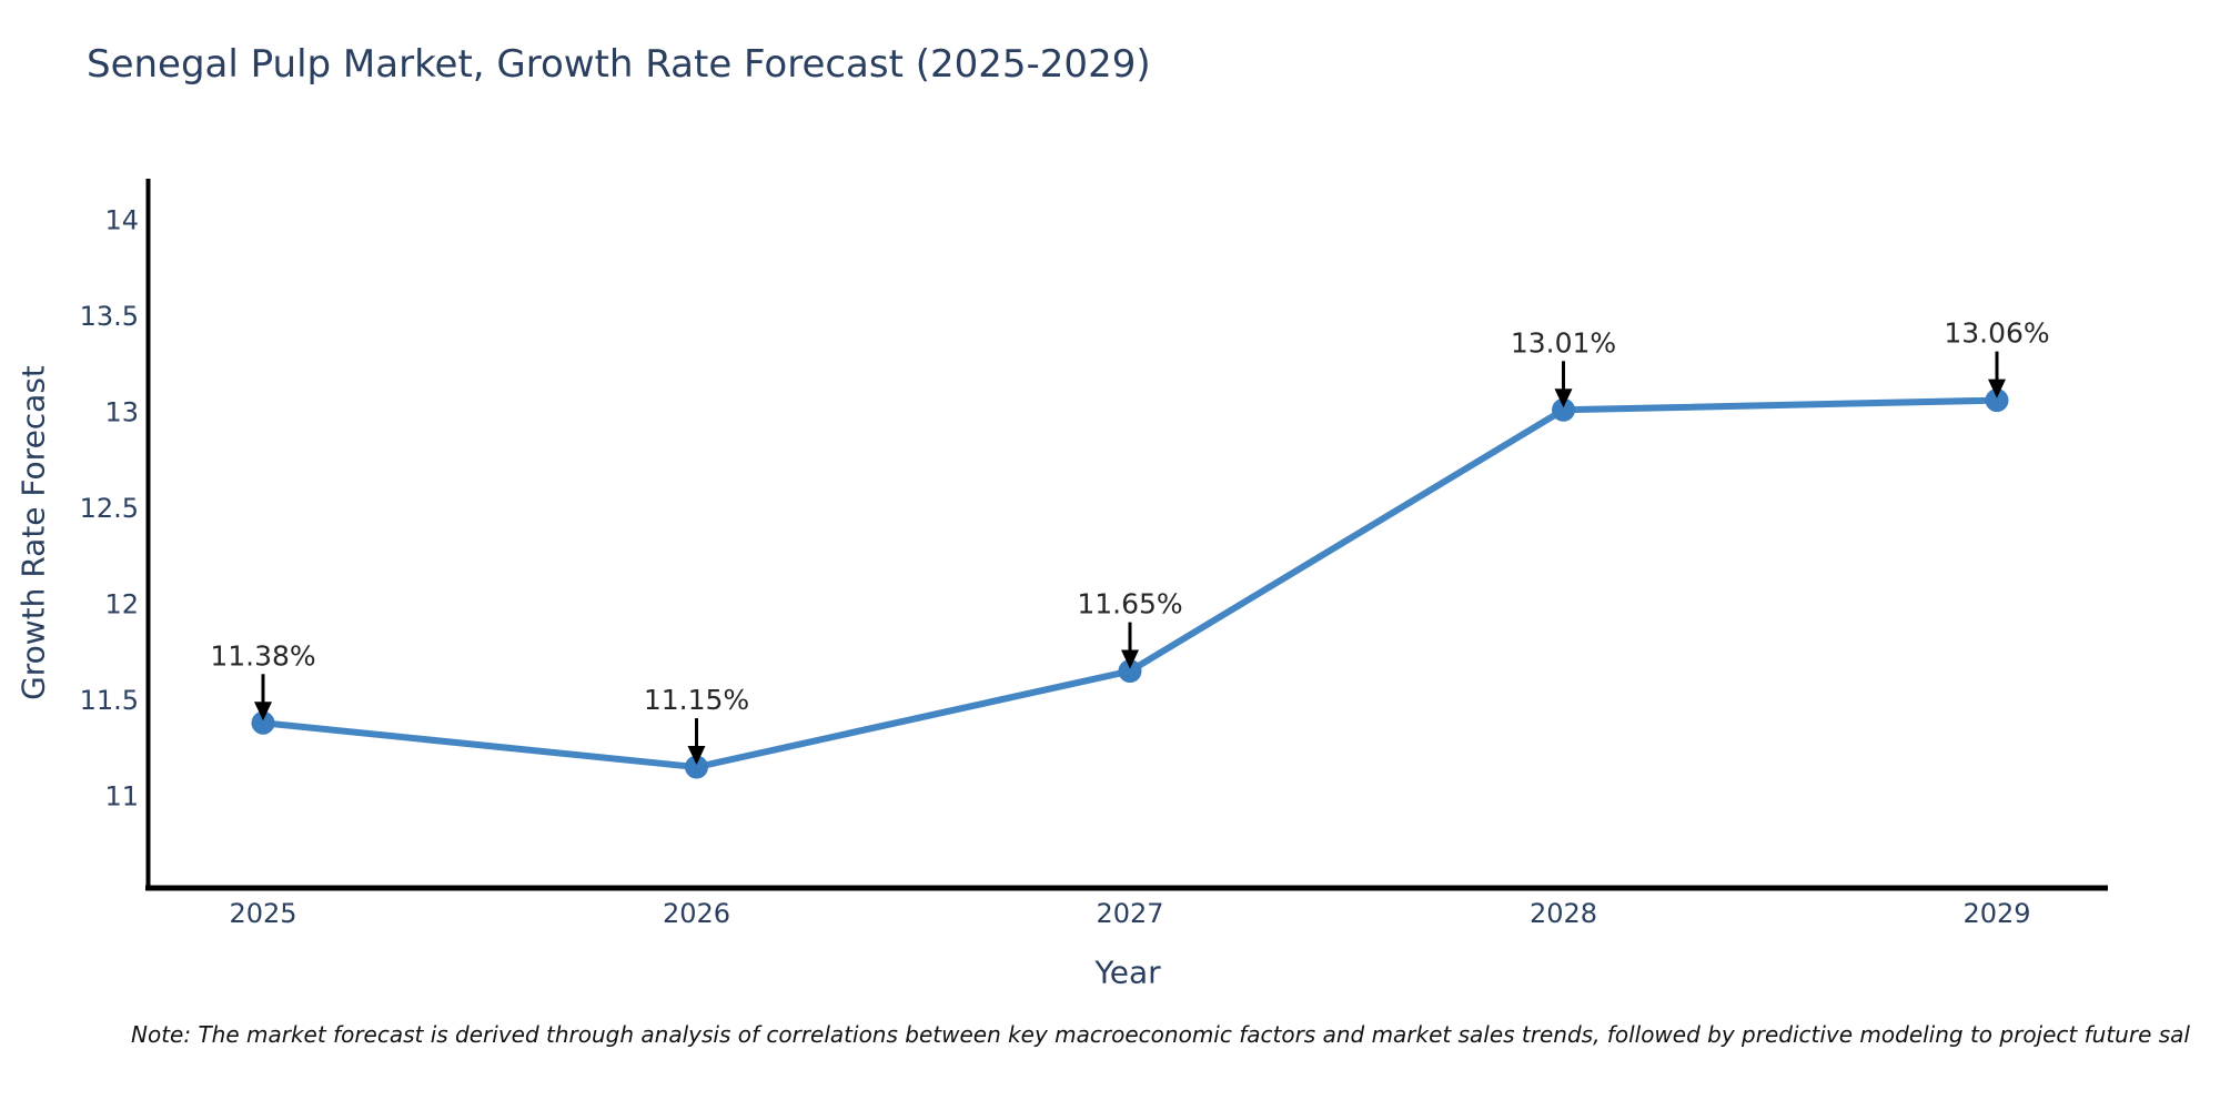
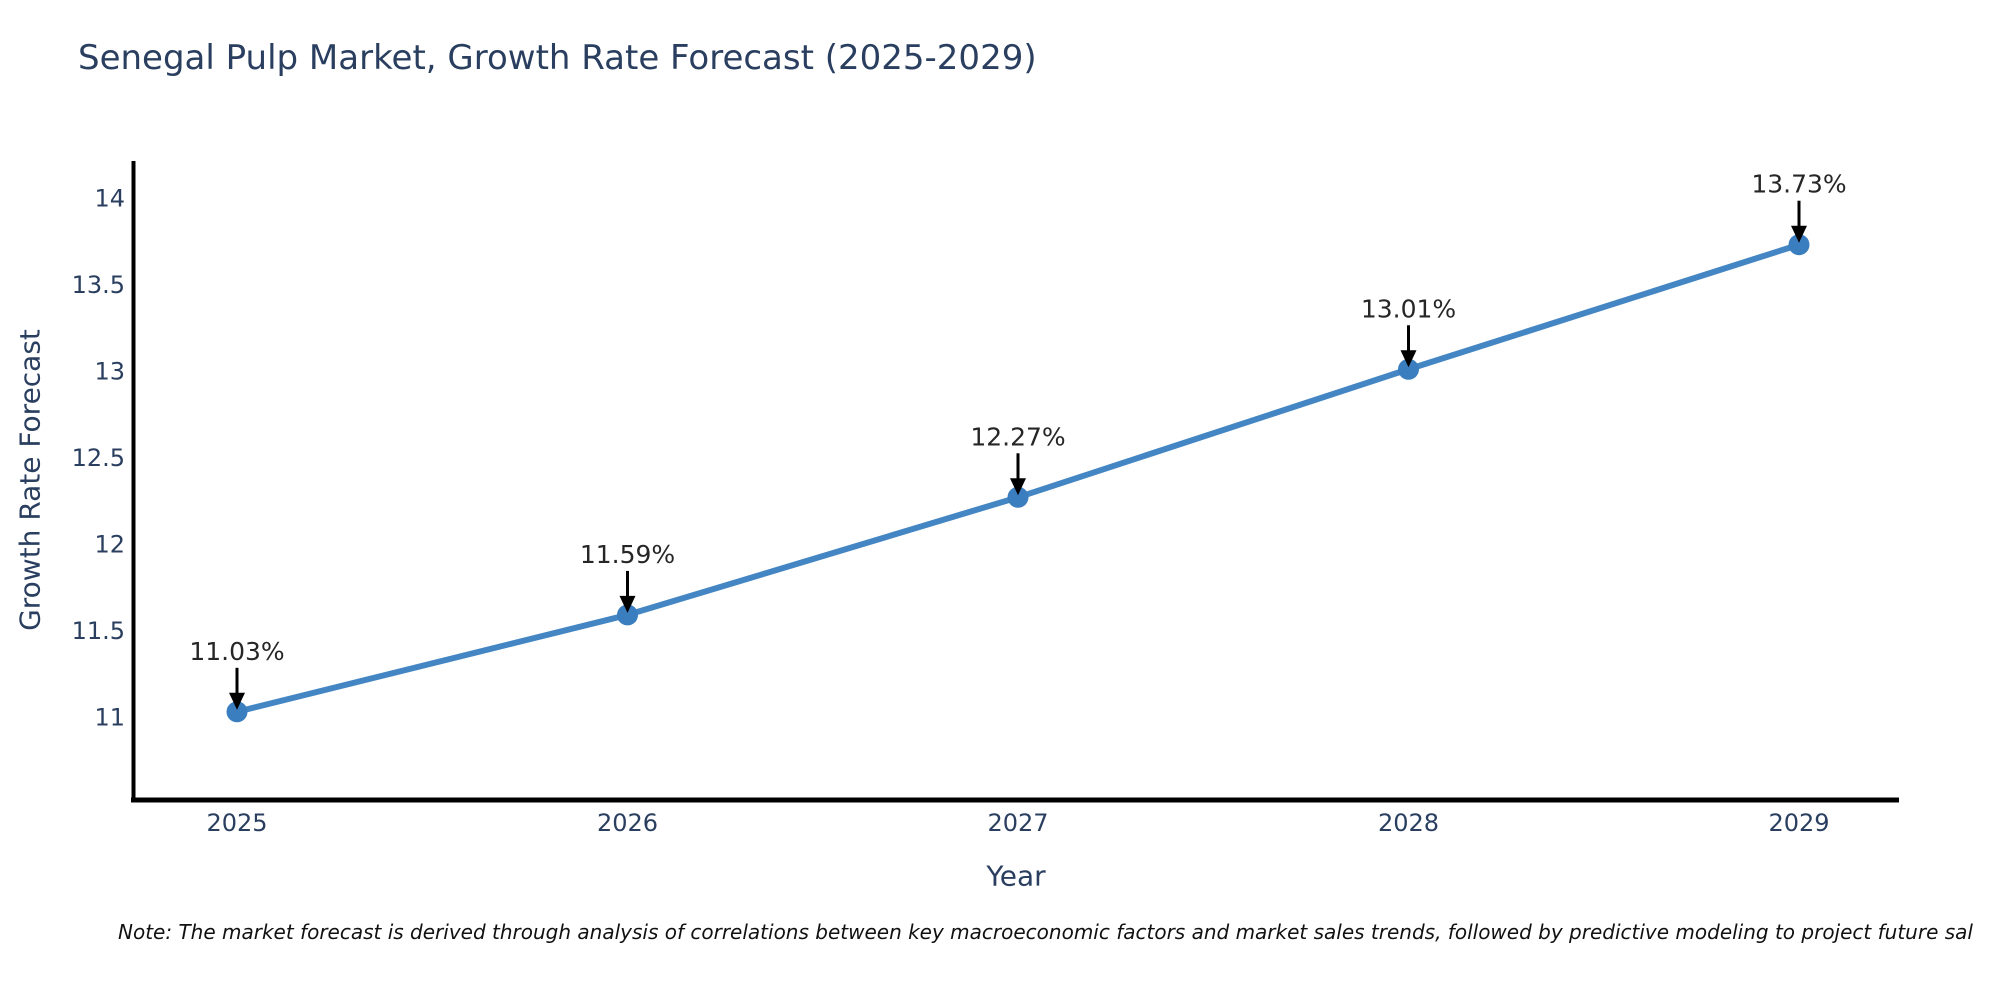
2025: 11.38% -> 11.03%
2026: 11.15% -> 11.59%
2027: 11.65% -> 12.27%
2029: 13.06% -> 13.73%
